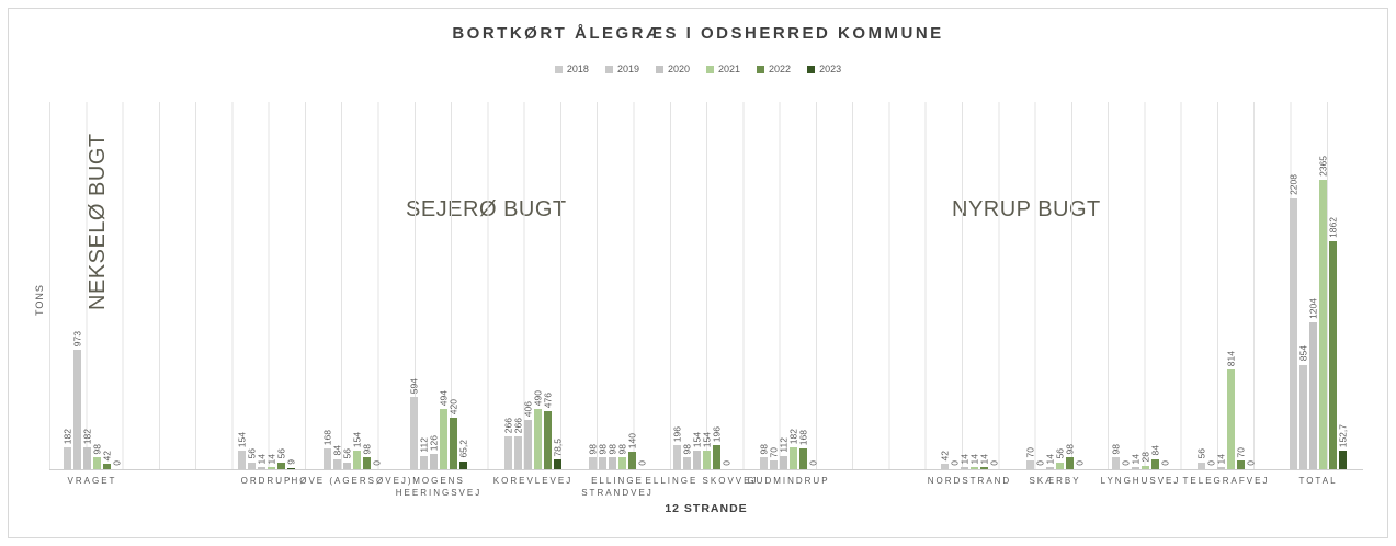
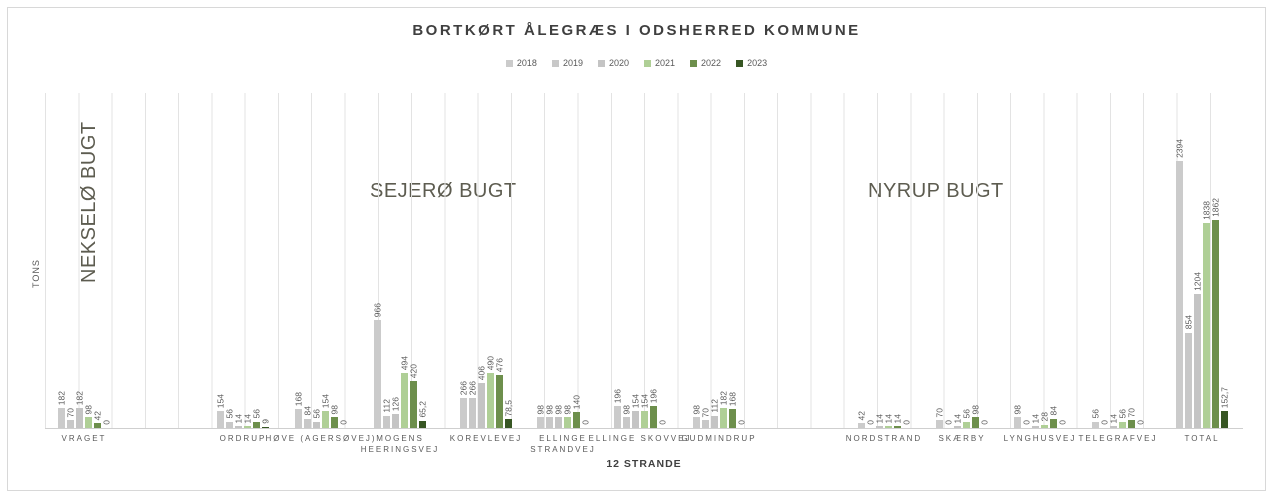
2019/VRAGET: 973 -> 70
2018/MOGENS HEERINGSVEJ: 594 -> 966
2021/TELEGRAFVEJ: 814 -> 56
2018/TOTAL: 2208 -> 2394
2021/TOTAL: 2365 -> 1838
